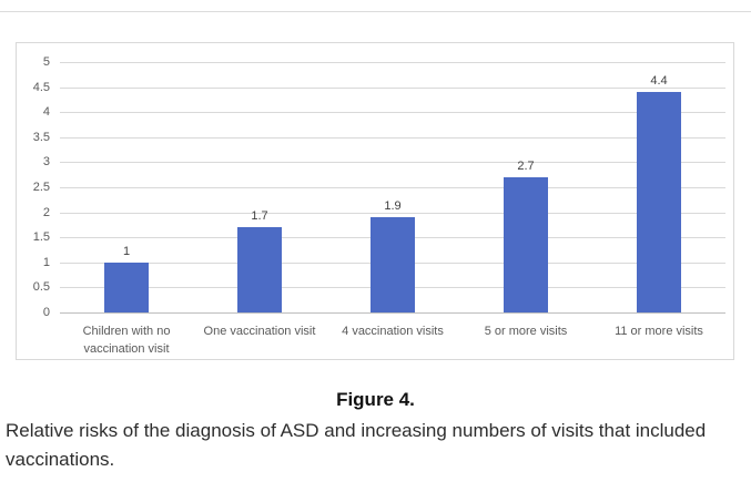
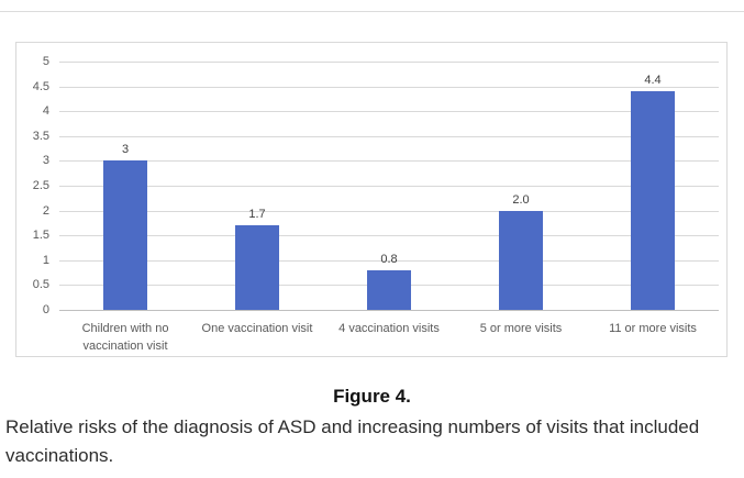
Children with no vaccination visit: 1 -> 3
4 vaccination visits: 1.9 -> 0.8
5 or more visits: 2.7 -> 2.0
